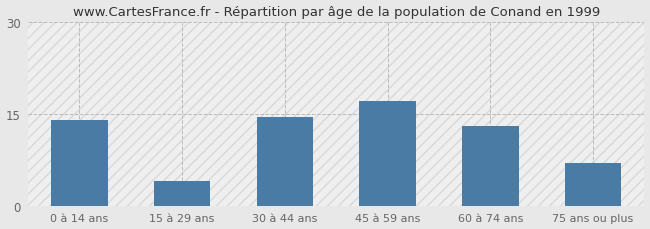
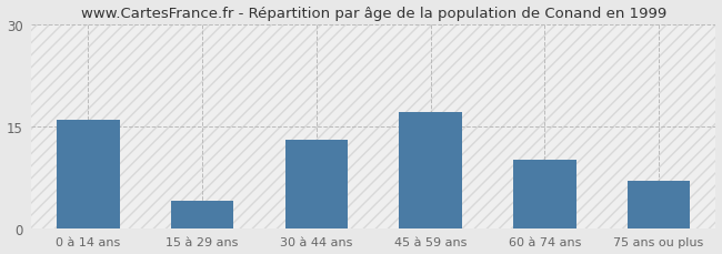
0 à 14 ans: 14.0 -> 16.0
30 à 44 ans: 14.5 -> 13.0
60 à 74 ans: 13.0 -> 10.0
